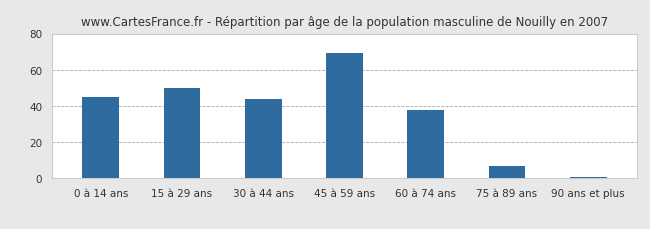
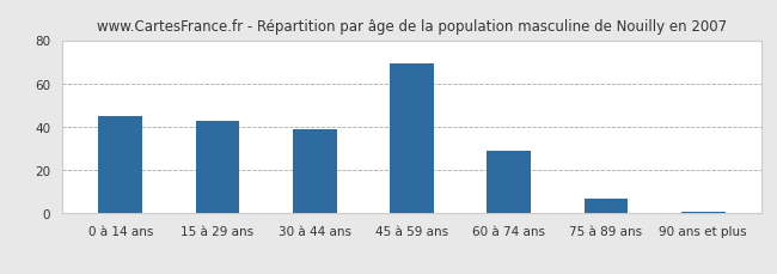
15 à 29 ans: 50 -> 43
30 à 44 ans: 44 -> 39
60 à 74 ans: 38 -> 29
